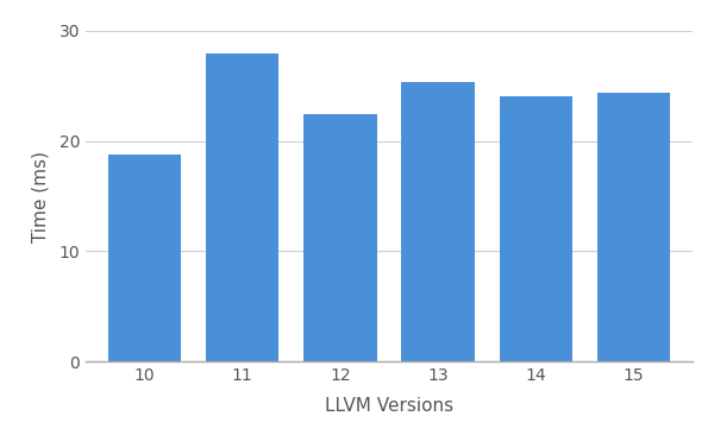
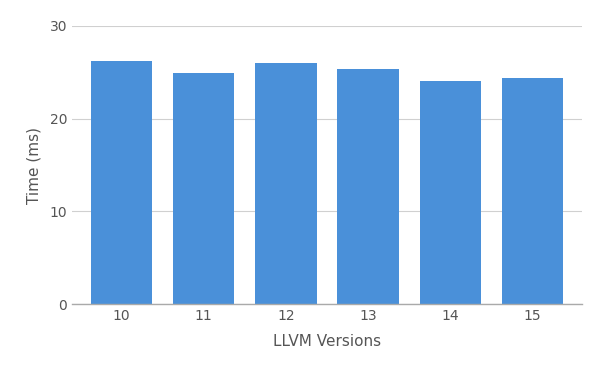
10: 18.8 -> 26.2
11: 28.0 -> 24.9
12: 22.4 -> 26.0
